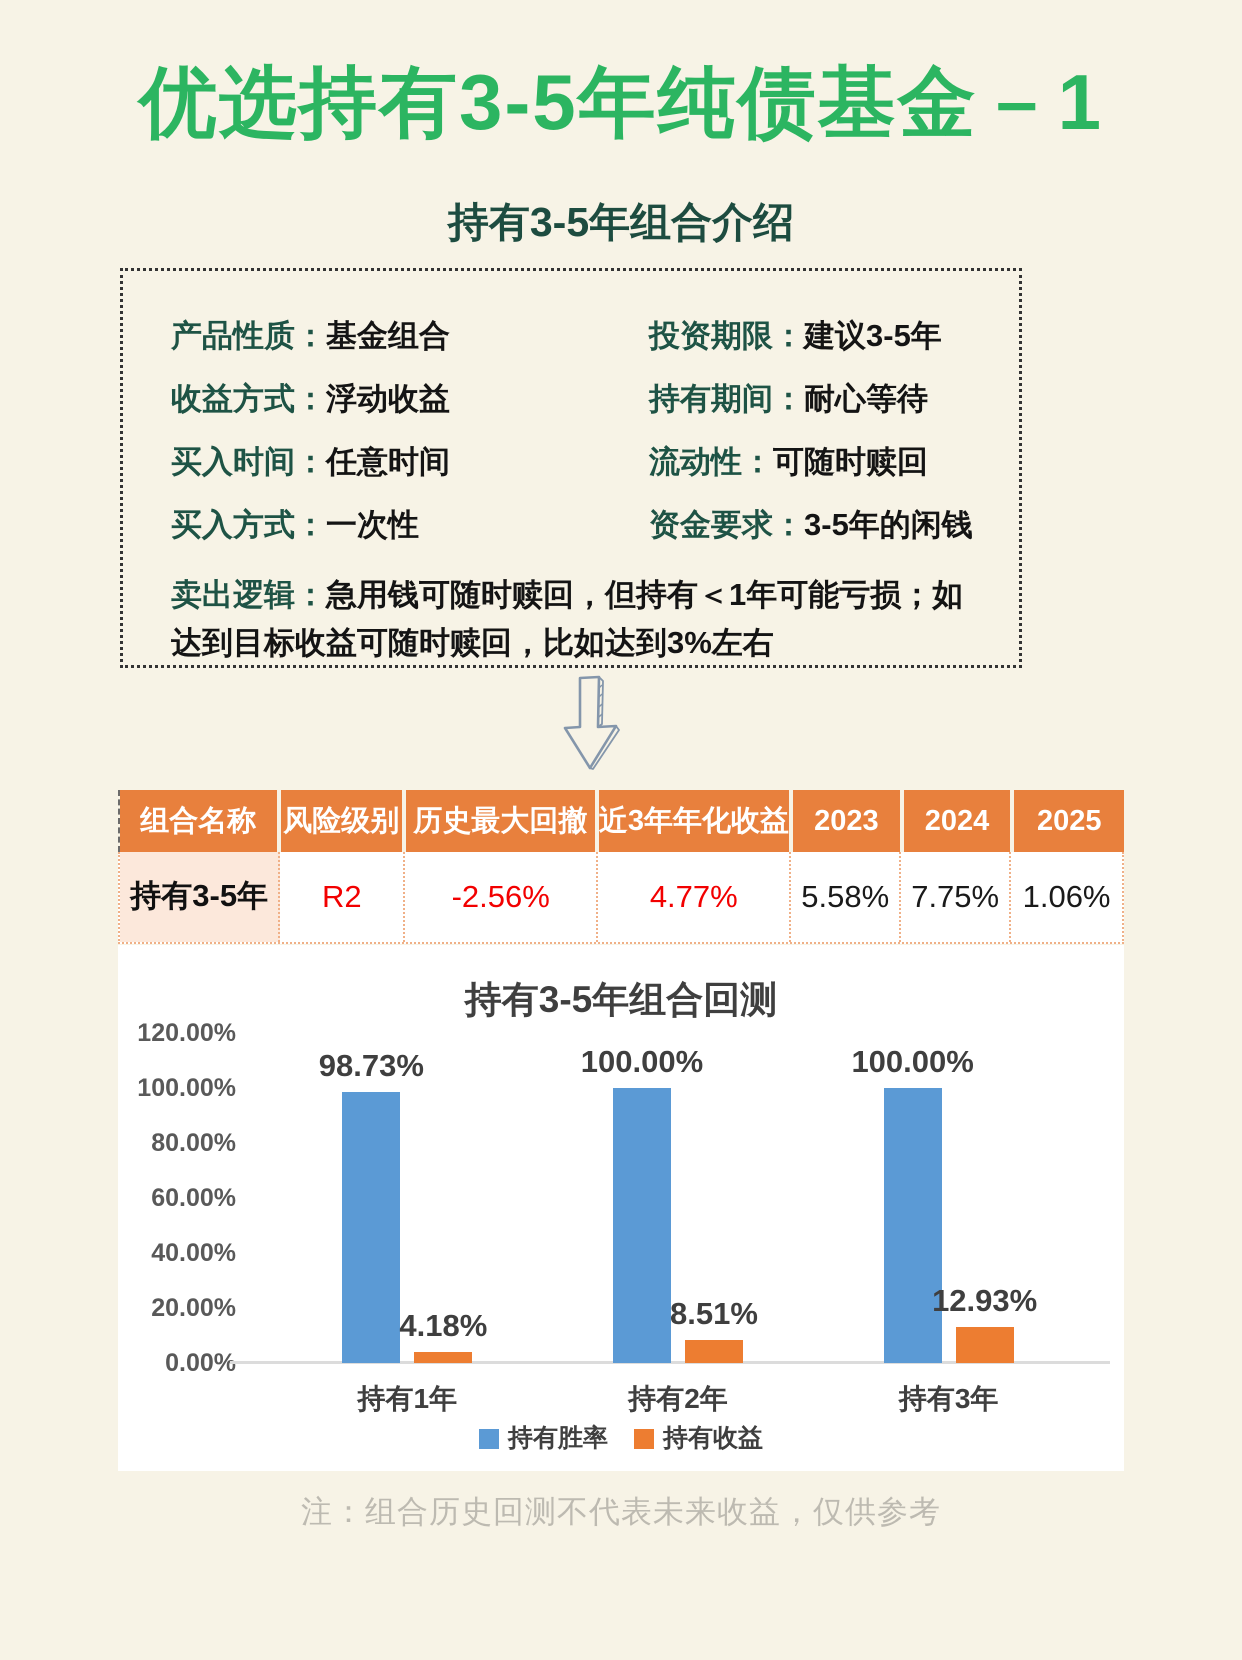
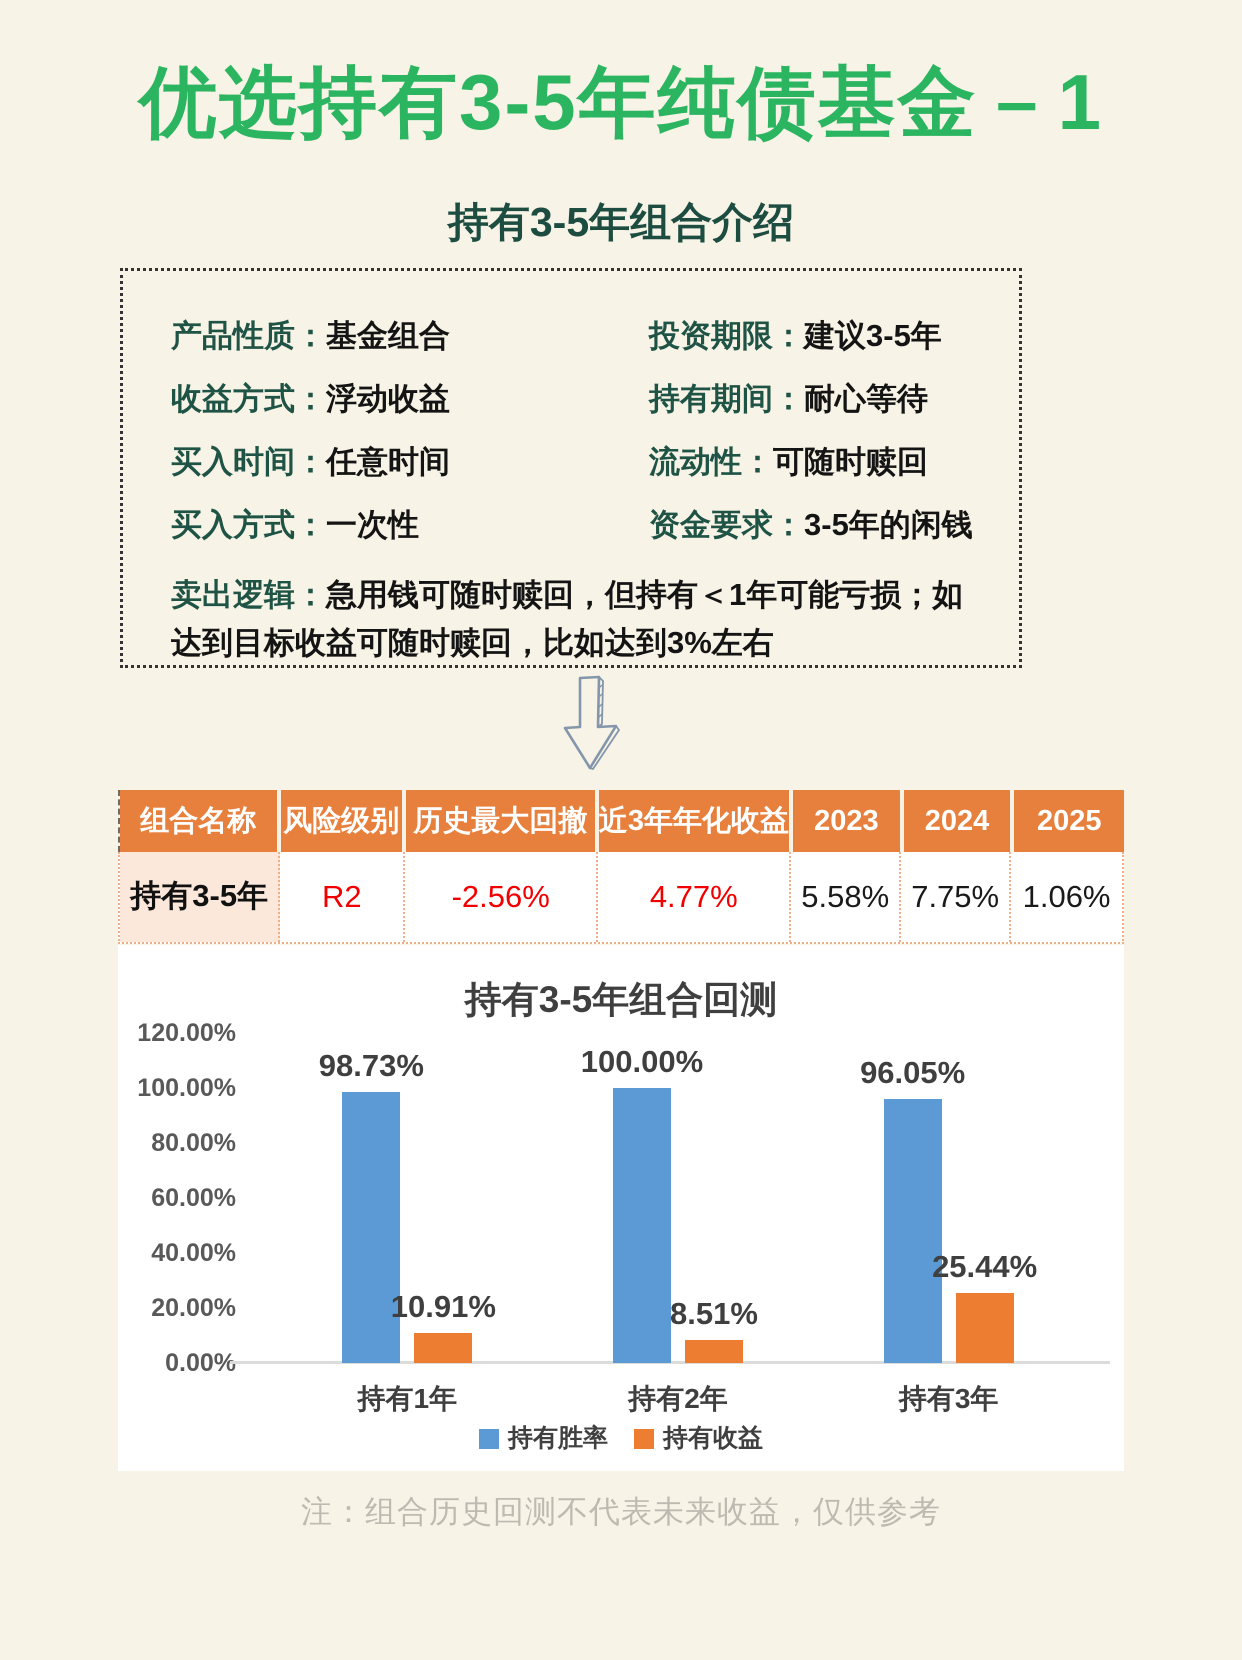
持有收益/持有1年: 4.18% -> 10.91%
持有胜率/持有3年: 100.00% -> 96.05%
持有收益/持有3年: 12.93% -> 25.44%
